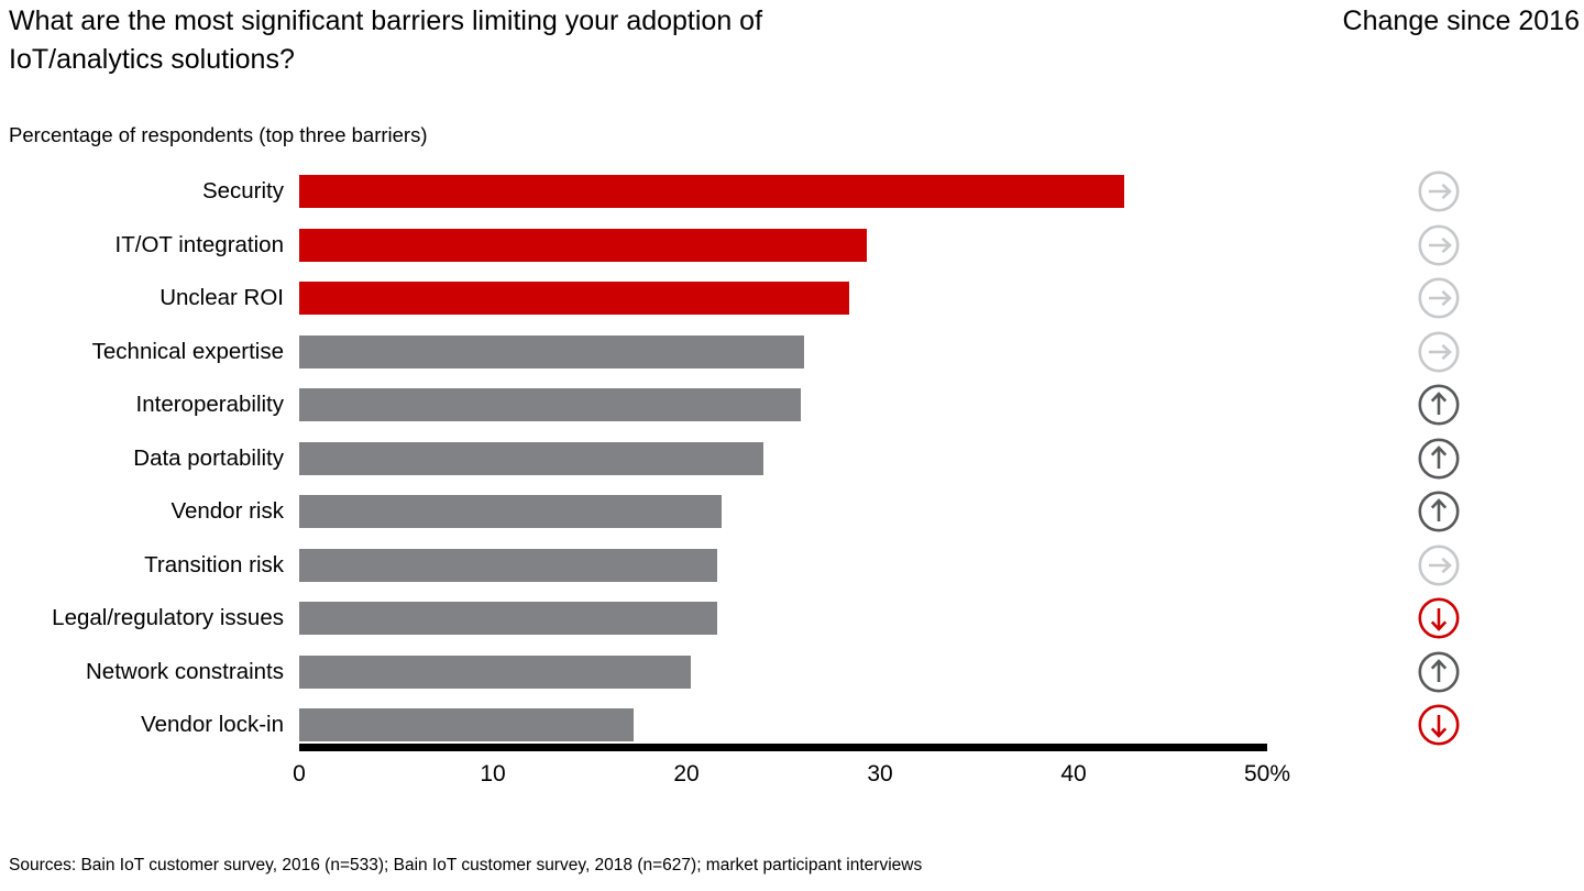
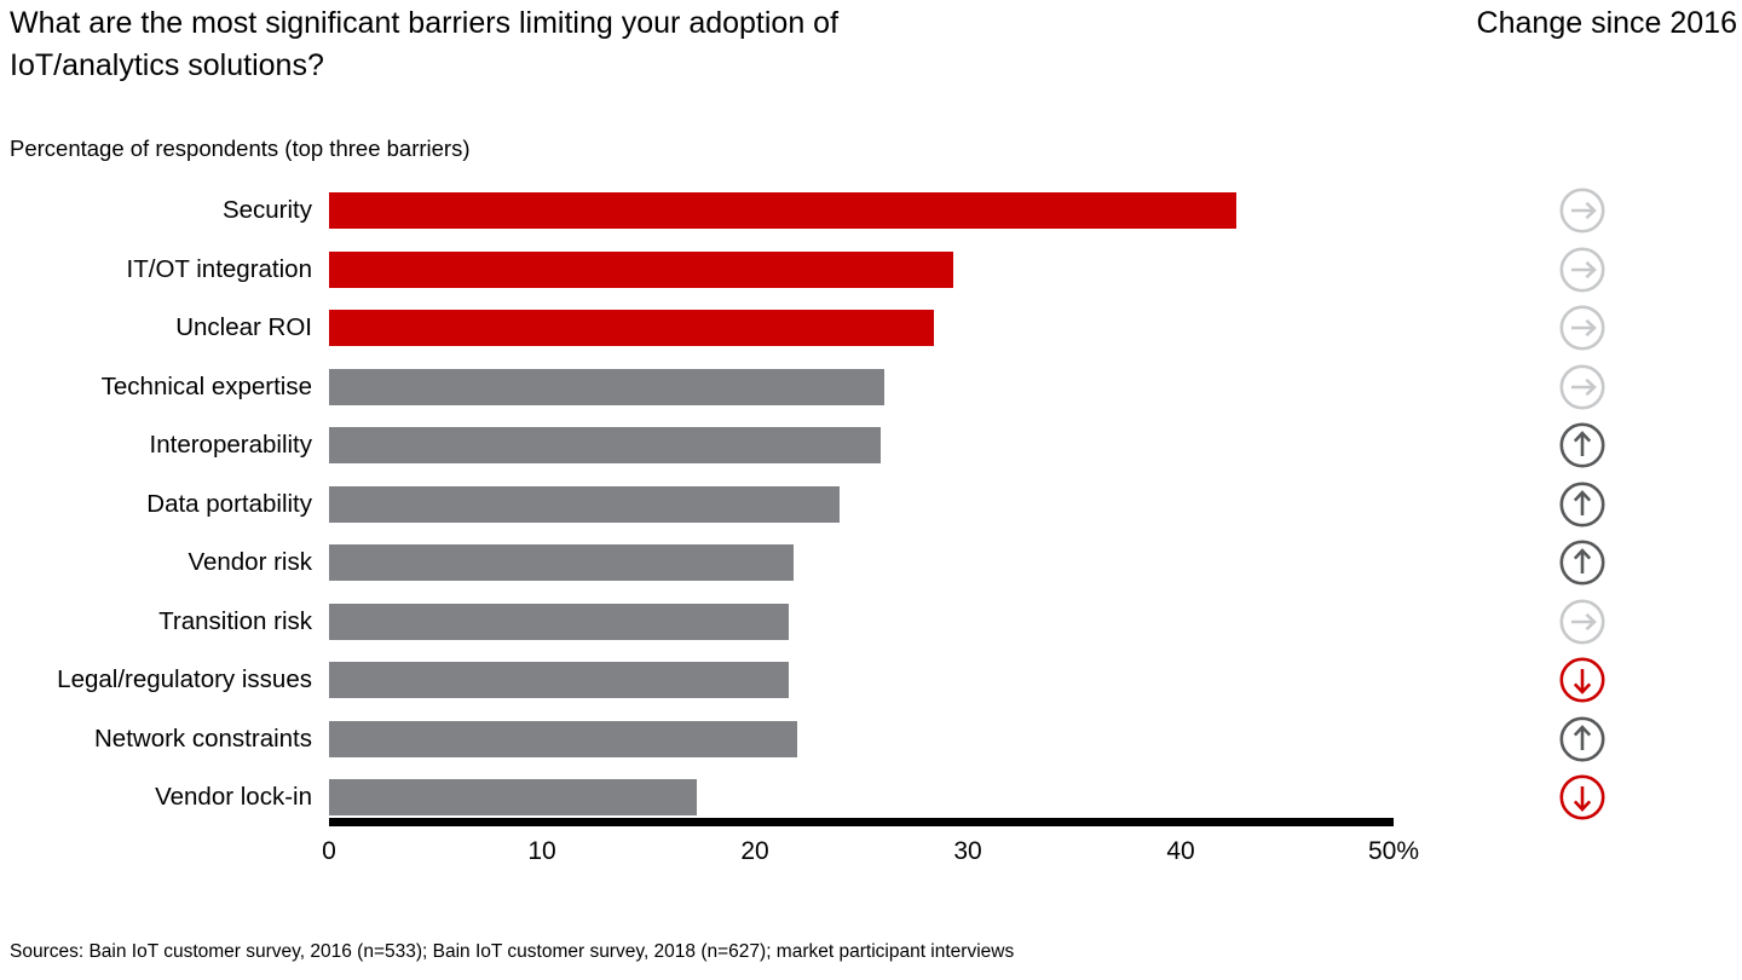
Network constraints: 20.2% -> 22.0%
